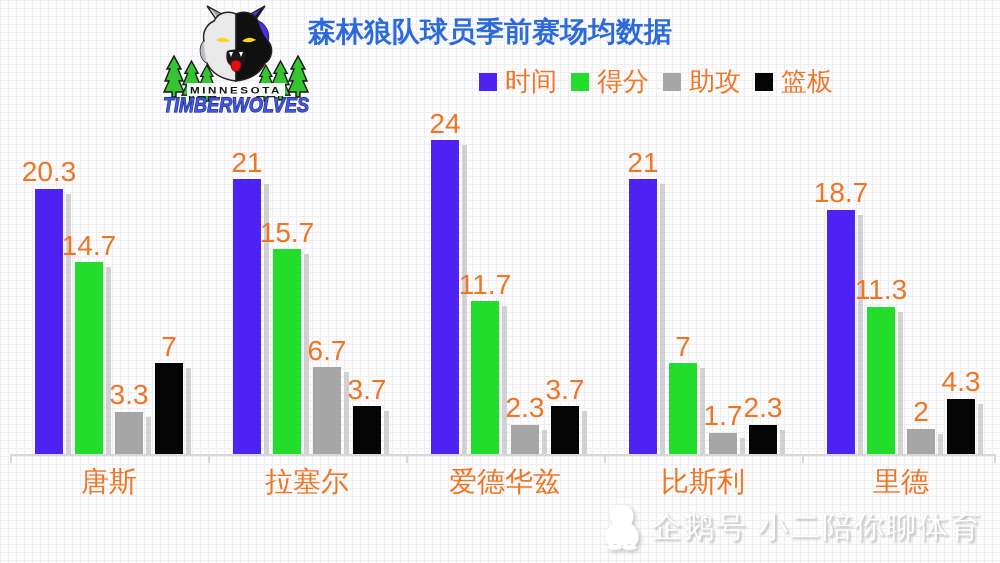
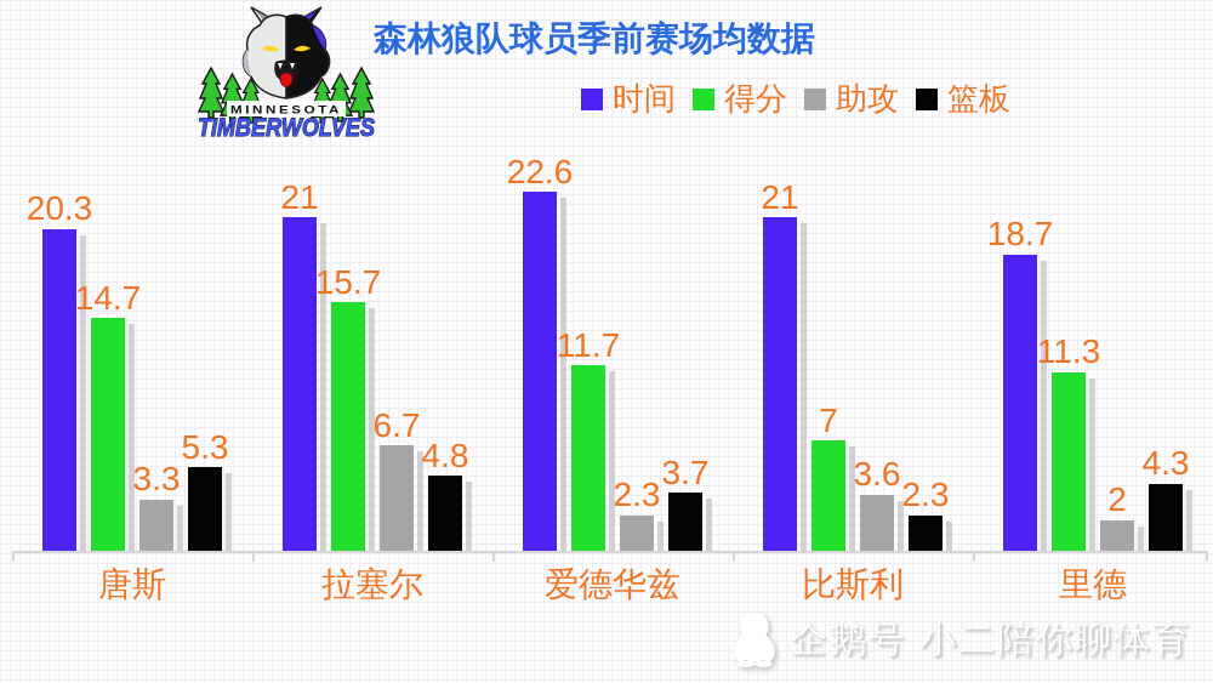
篮板/唐斯: 7 -> 5.3
篮板/拉塞尔: 3.7 -> 4.8
时间/爱德华兹: 24 -> 22.6
助攻/比斯利: 1.7 -> 3.6
